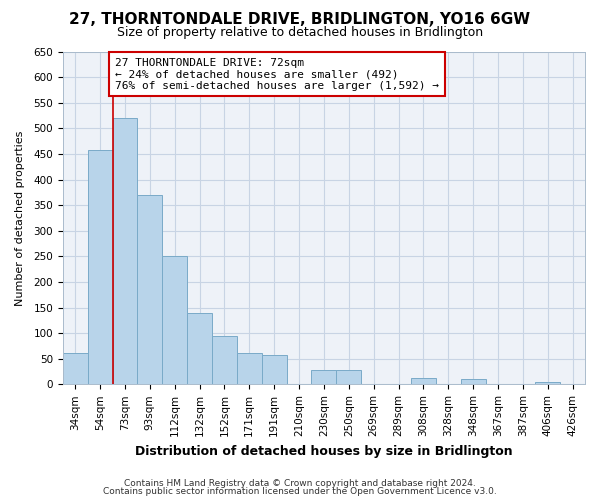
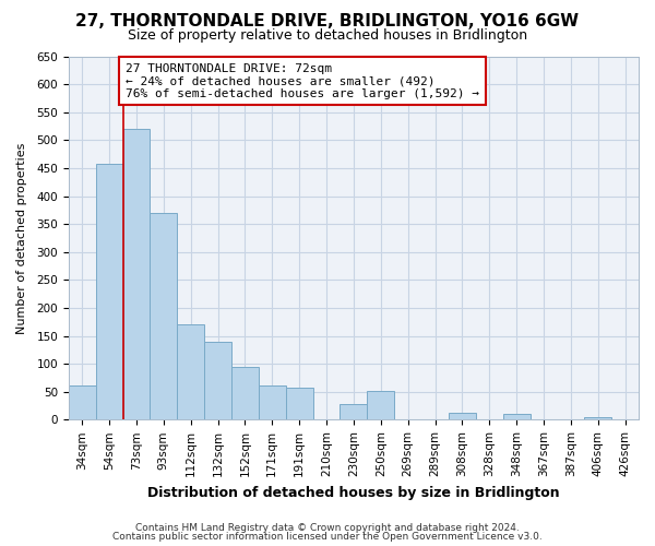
112sqm: 250 -> 170
250sqm: 28 -> 52
